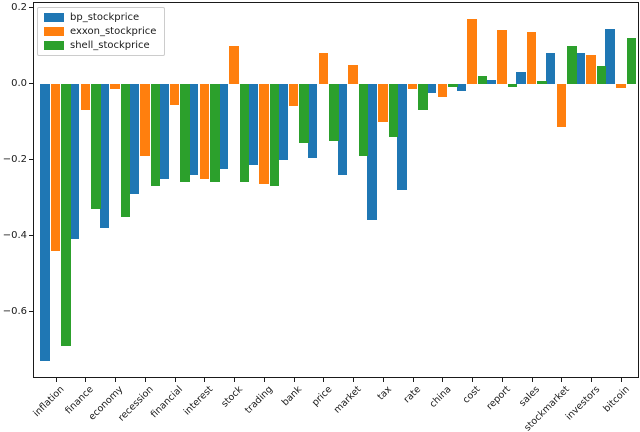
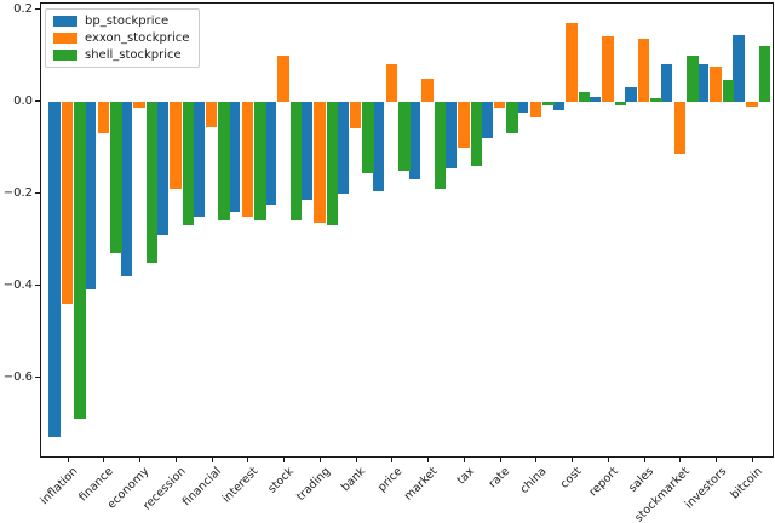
bp_stockprice/market: -0.24 -> -0.17
bp_stockprice/tax: -0.36 -> -0.14
bp_stockprice/rate: -0.28 -> -0.08
